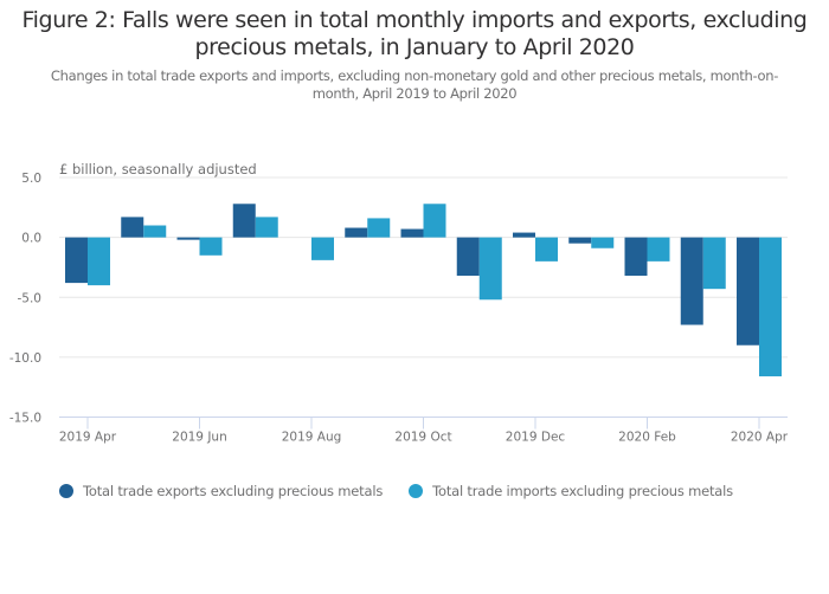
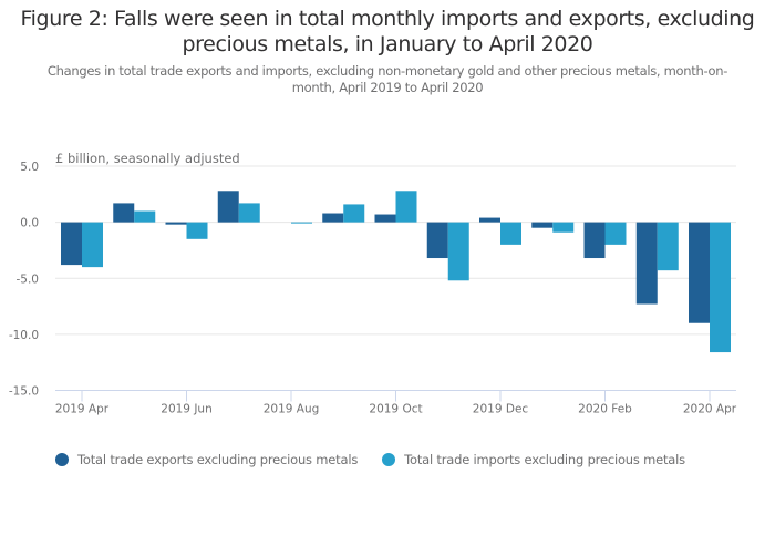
Total trade imports excluding precious metals/2019 Aug: -1.9 -> -0.1
